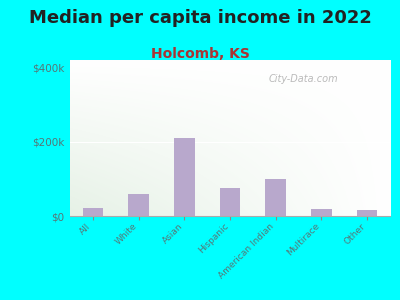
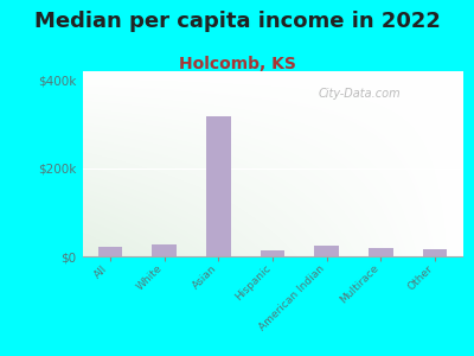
White: $60k -> $27k
Asian: $210k -> $318k
Hispanic: $75k -> $13k
American Indian: $100k -> $25k
